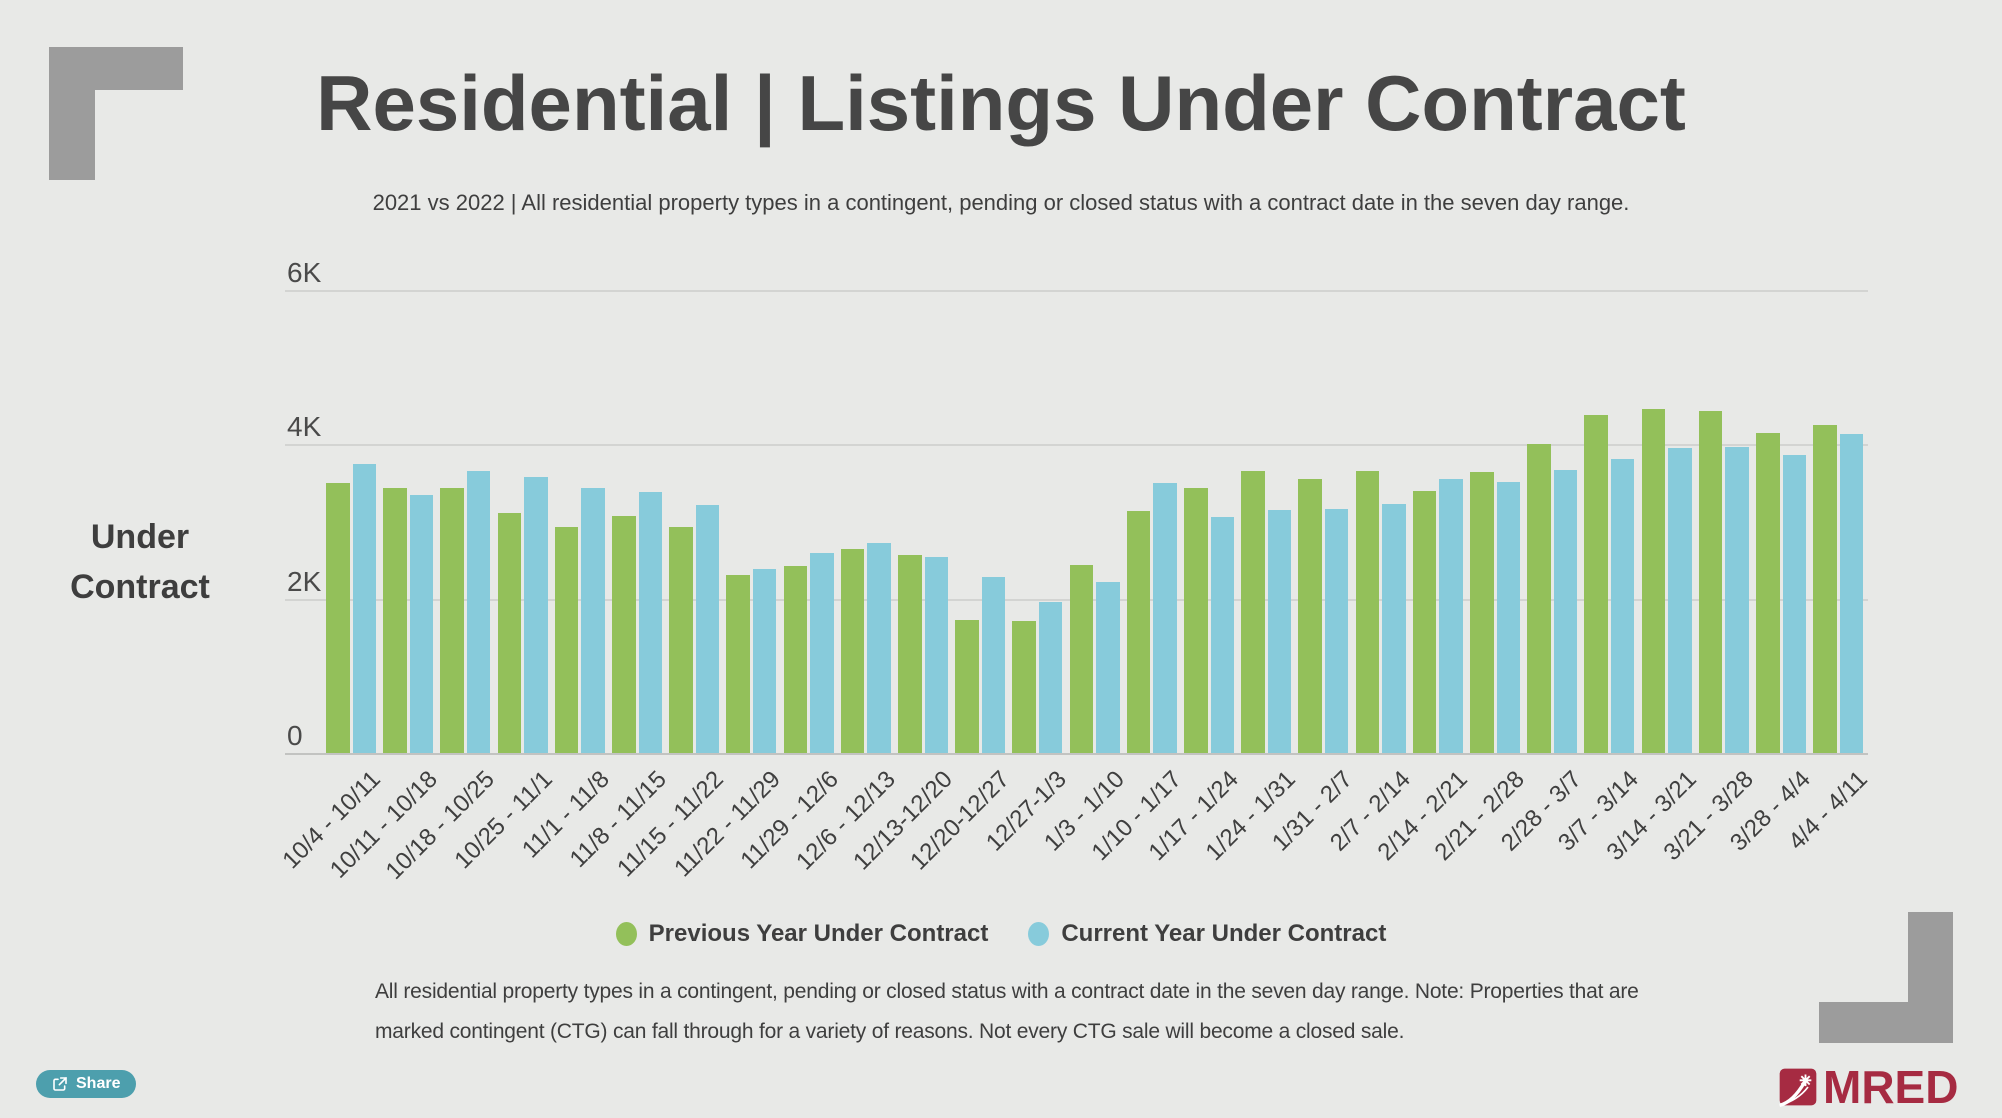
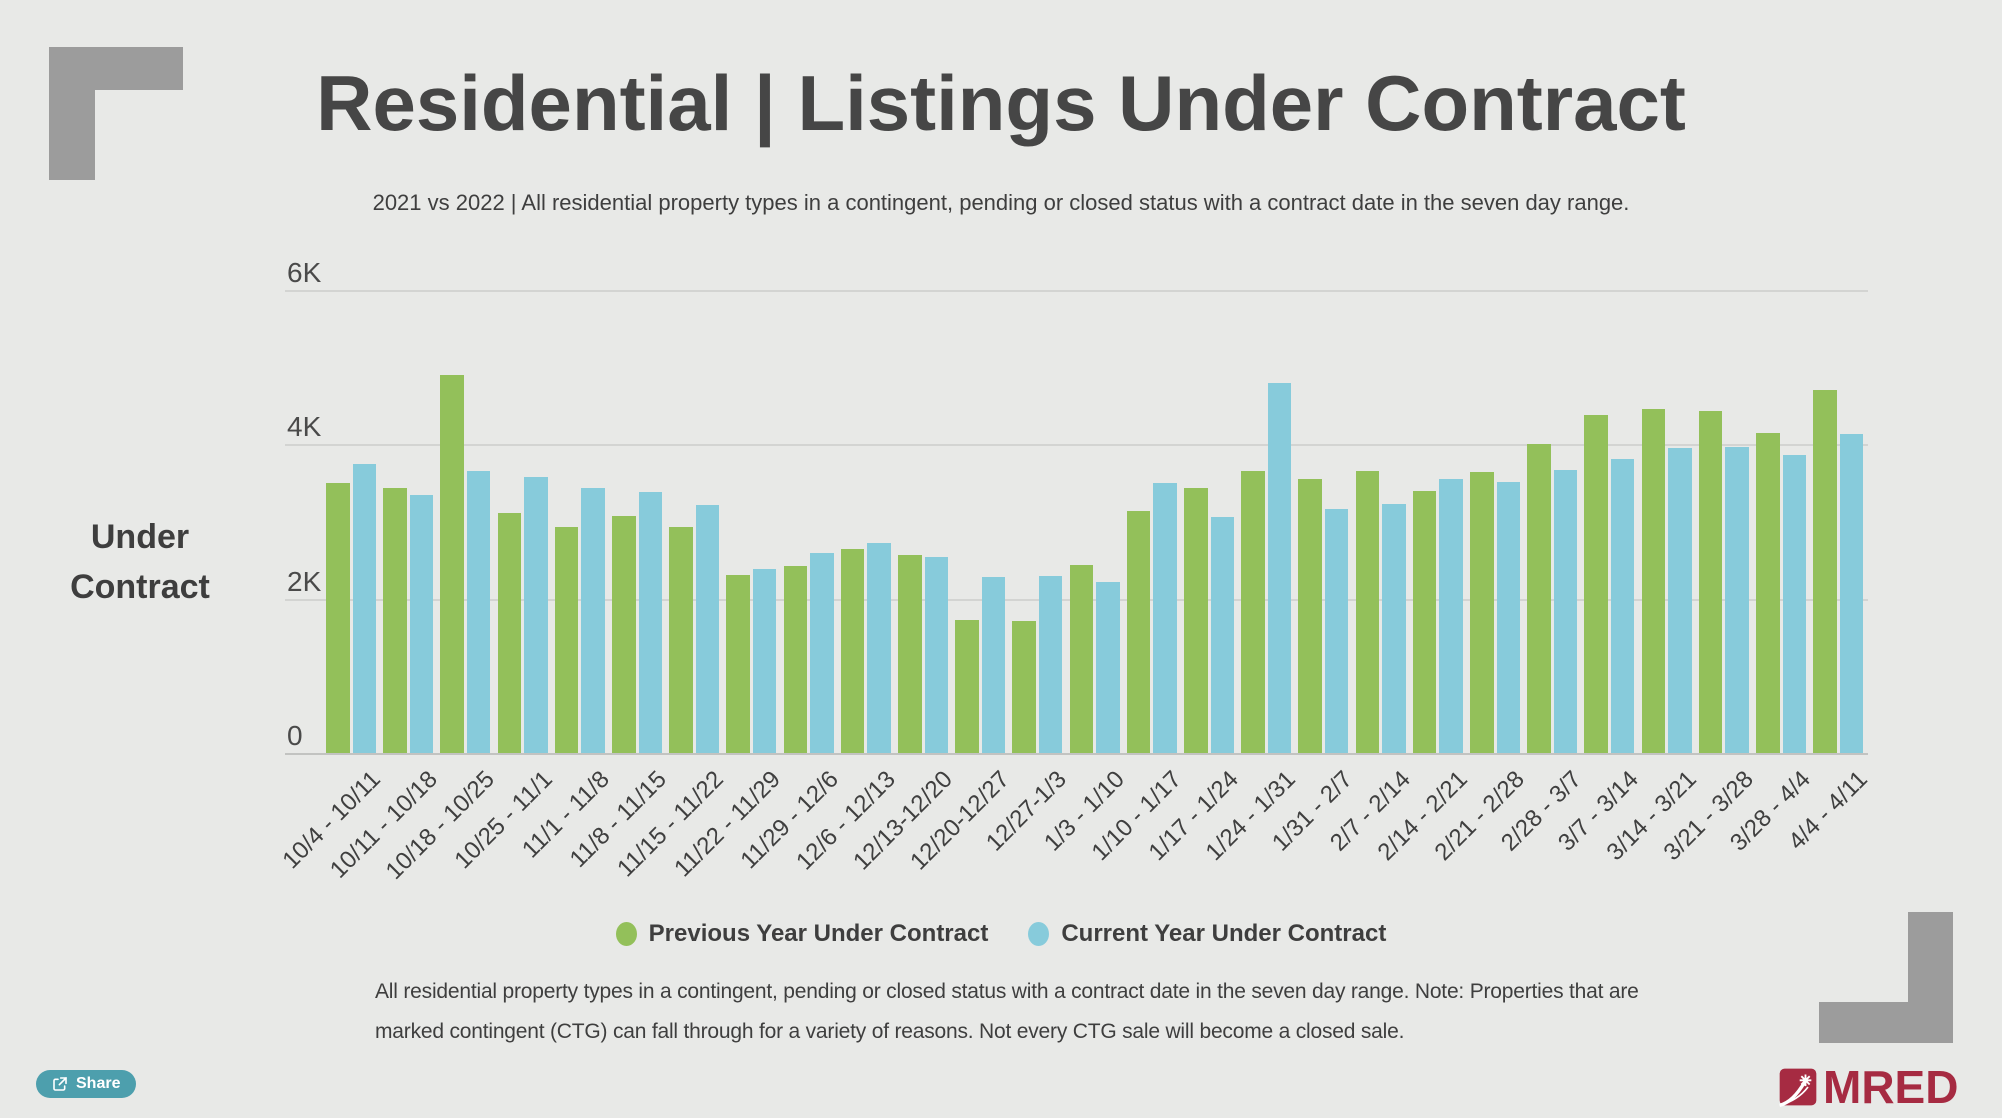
Previous Year Under Contract/10/18 - 10/25: 3.4K -> 4.9K
Current Year Under Contract/12/27-1/3: 2.0K -> 2.3K
Current Year Under Contract/1/24 - 1/31: 3.2K -> 4.8K
Previous Year Under Contract/4/4 - 4/11: 4.2K -> 4.7K
